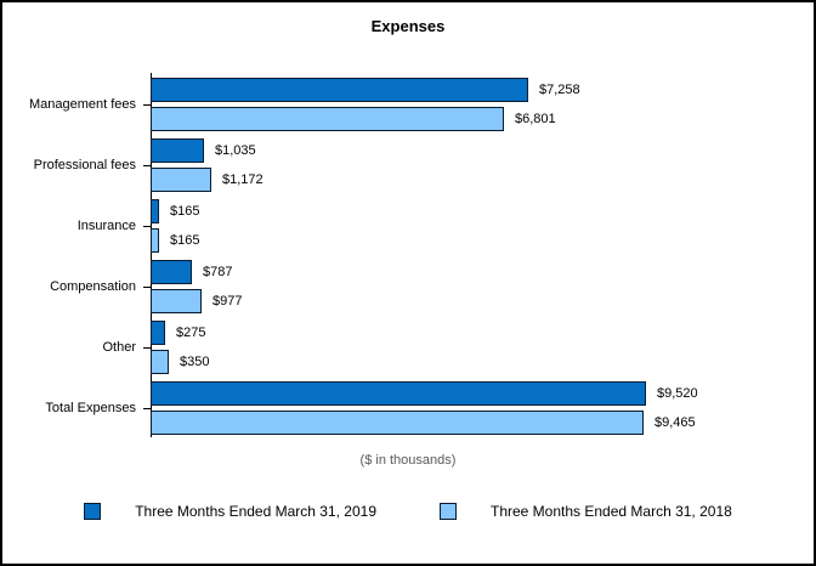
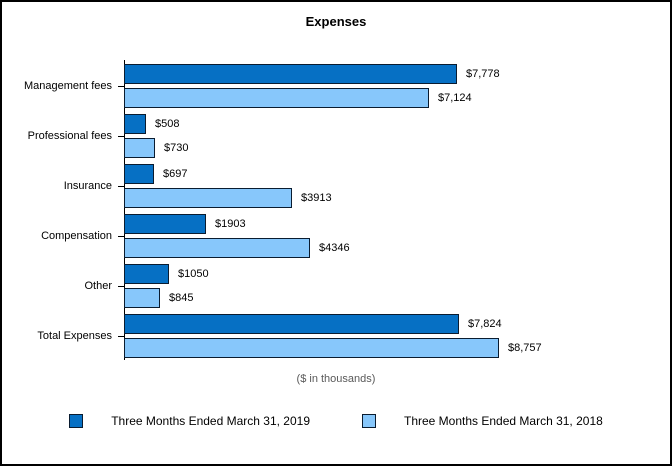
Three Months Ended March 31, 2019/Management fees: $7,258 -> $7,778
Three Months Ended March 31, 2018/Management fees: $6,801 -> $7,124
Three Months Ended March 31, 2019/Professional fees: $1,035 -> $508
Three Months Ended March 31, 2018/Professional fees: $1,172 -> $730
Three Months Ended March 31, 2019/Insurance: $165 -> $697
Three Months Ended March 31, 2018/Insurance: $165 -> $3913
Three Months Ended March 31, 2019/Compensation: $787 -> $1903
Three Months Ended March 31, 2018/Compensation: $977 -> $4346
Three Months Ended March 31, 2019/Other: $275 -> $1050
Three Months Ended March 31, 2018/Other: $350 -> $845
Three Months Ended March 31, 2019/Total Expenses: $9,520 -> $7,824
Three Months Ended March 31, 2018/Total Expenses: $9,465 -> $8,757
